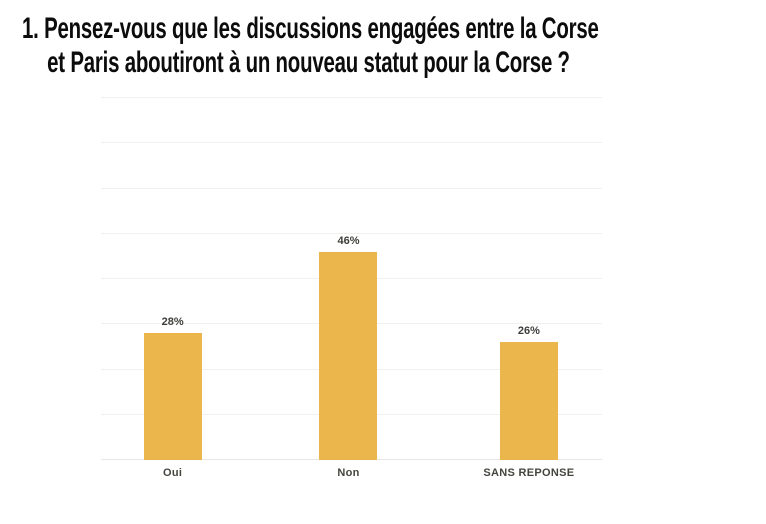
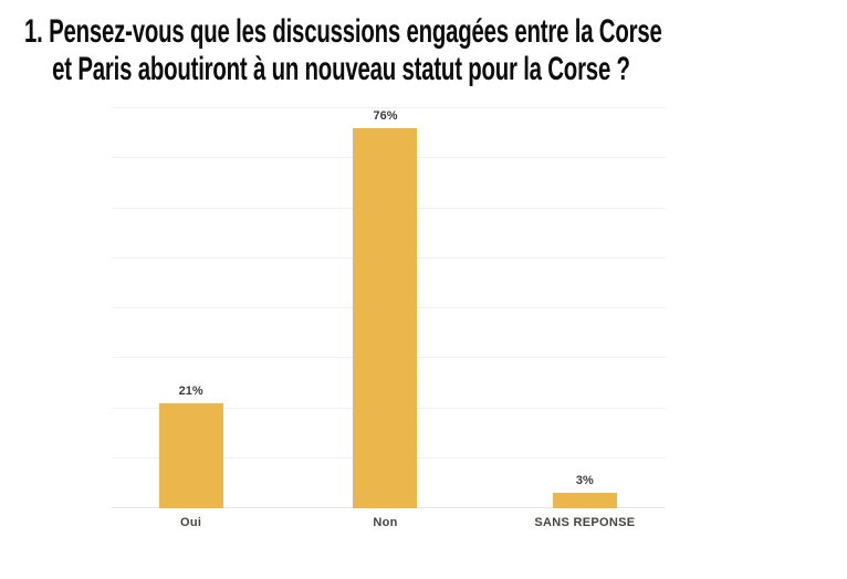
Oui: 28% -> 21%
Non: 46% -> 76%
SANS REPONSE: 26% -> 3%
